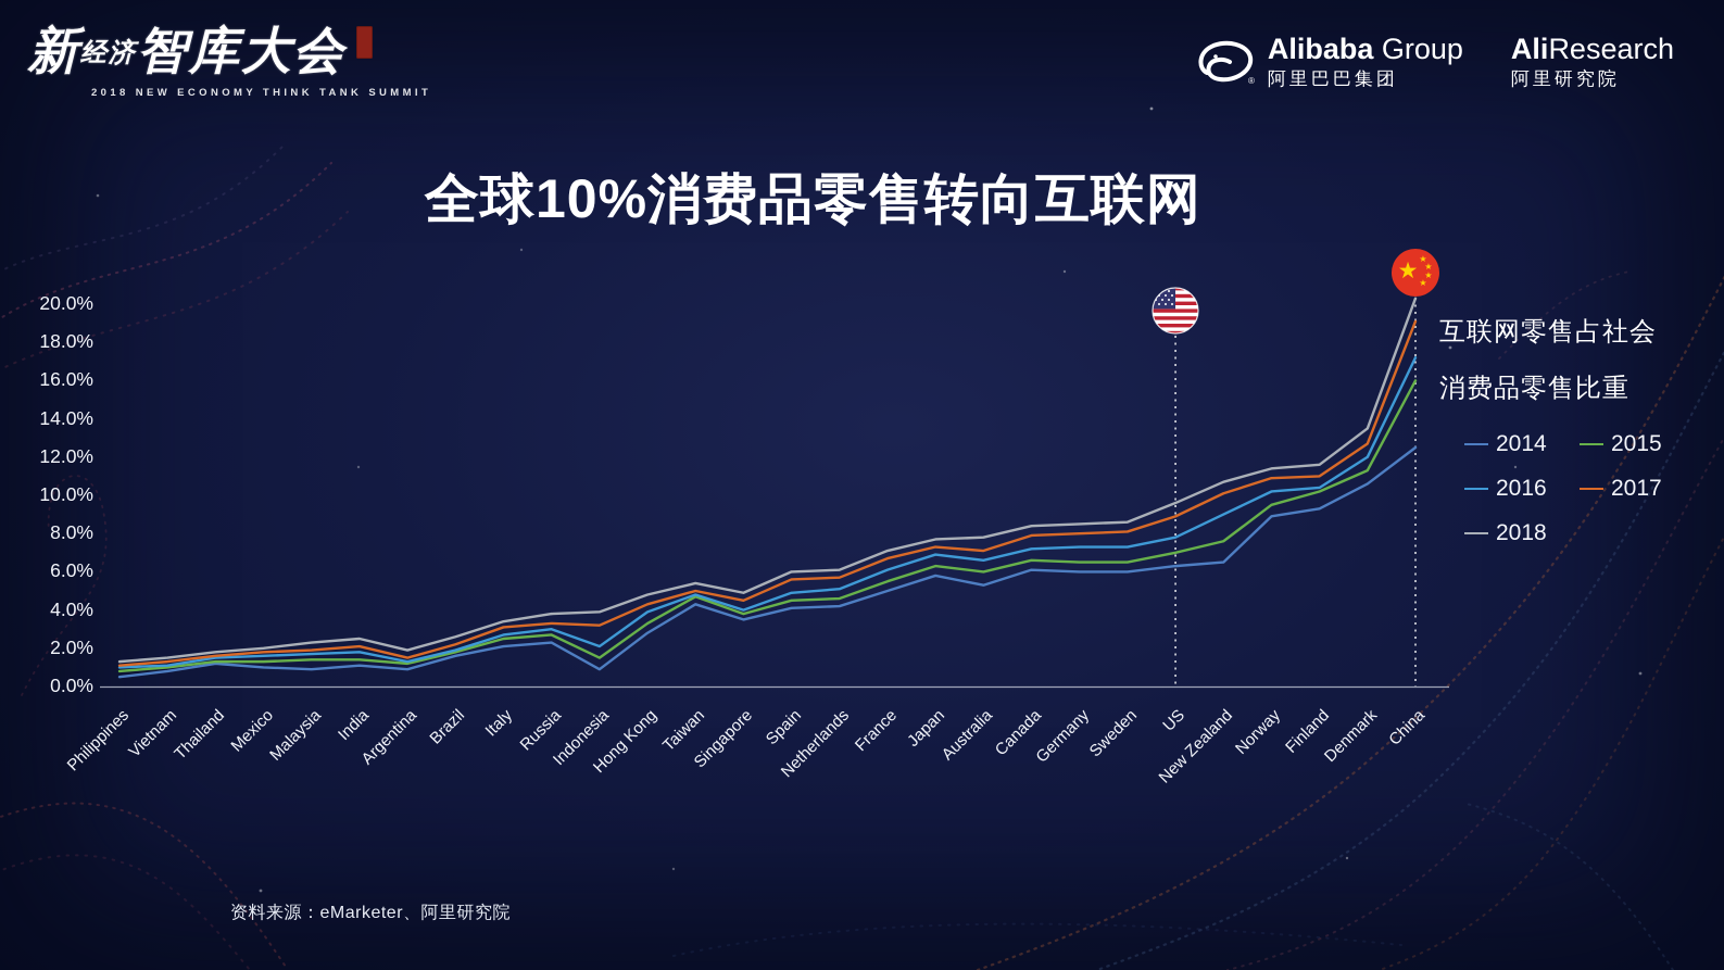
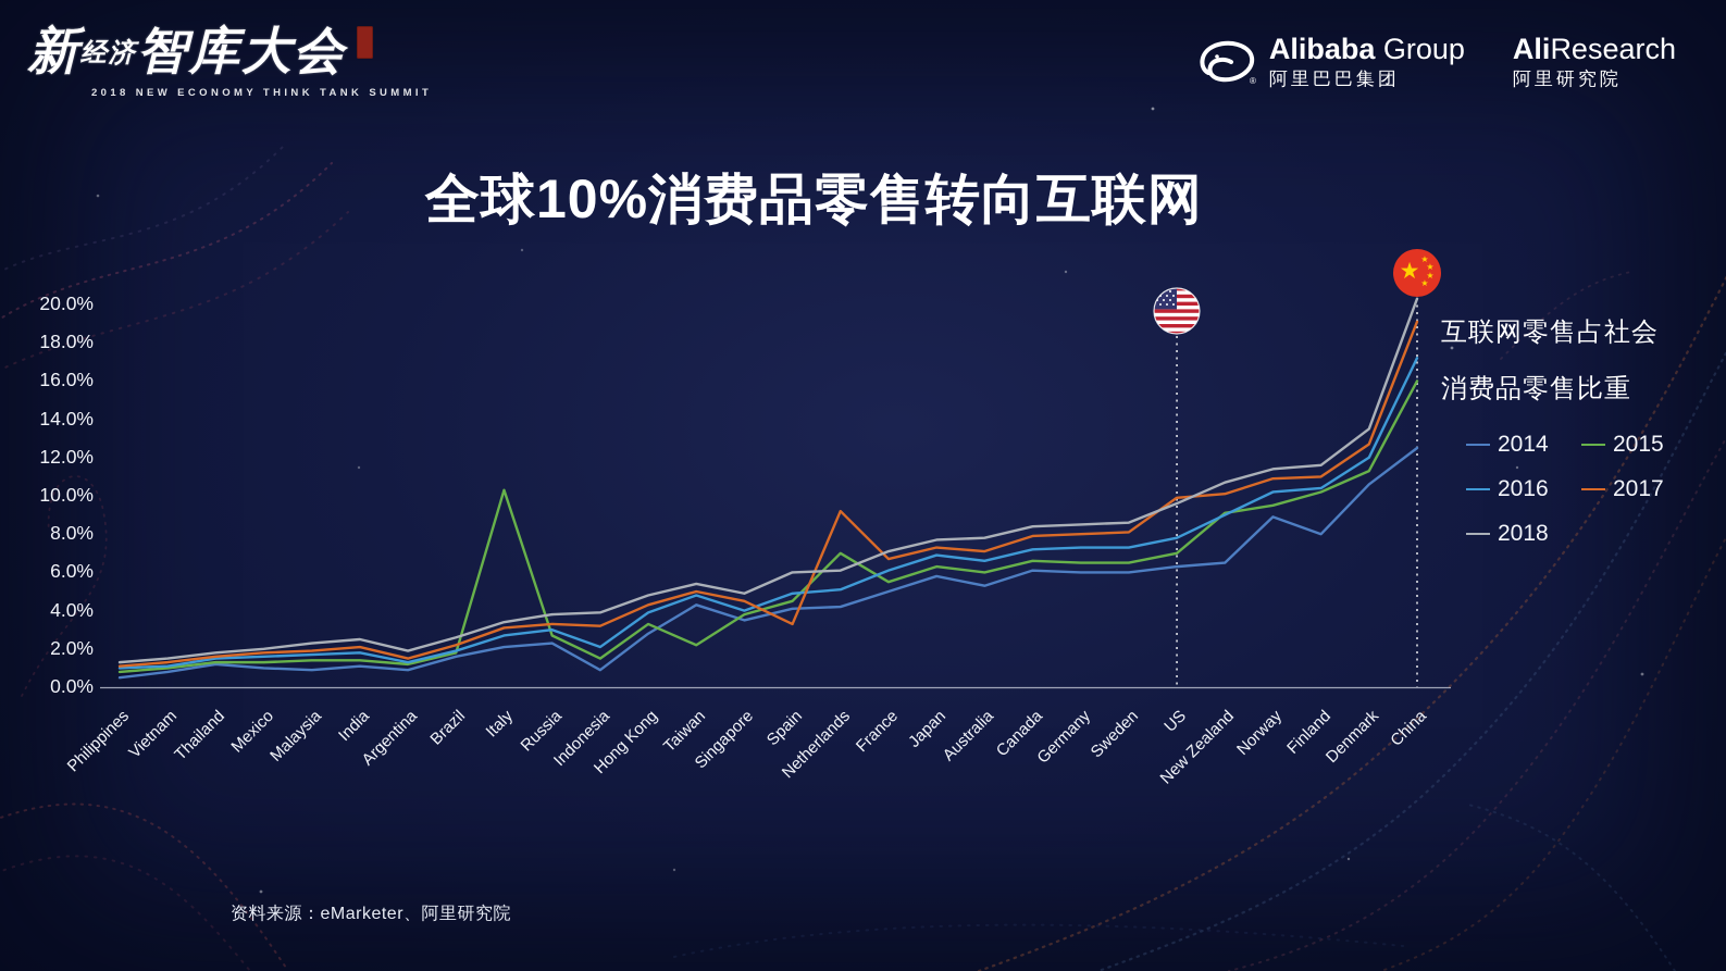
2015/Italy: 2.5% -> 10.3%
2015/Taiwan: 4.7% -> 2.2%
2017/Spain: 5.6% -> 3.3%
2015/Netherlands: 4.6% -> 7.0%
2017/Netherlands: 5.7% -> 9.2%
2017/US: 8.9% -> 9.9%
2015/New Zealand: 7.6% -> 9.1%
2014/Finland: 9.3% -> 8.0%
